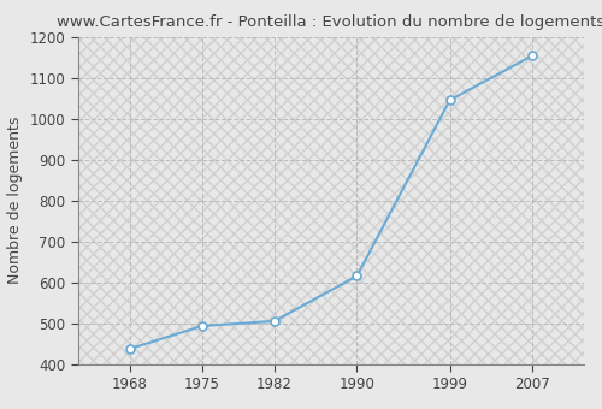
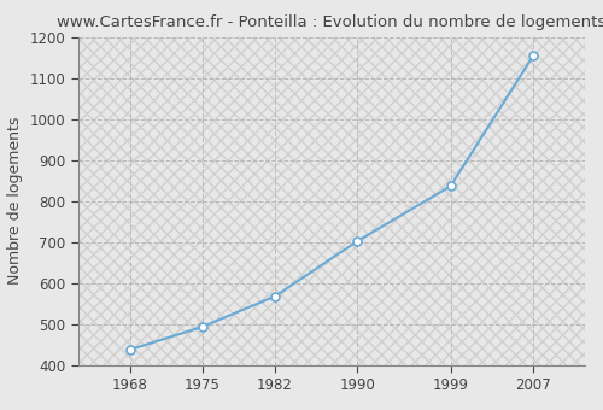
1982: 505 -> 567
1990: 615 -> 702
1999: 1045 -> 836
